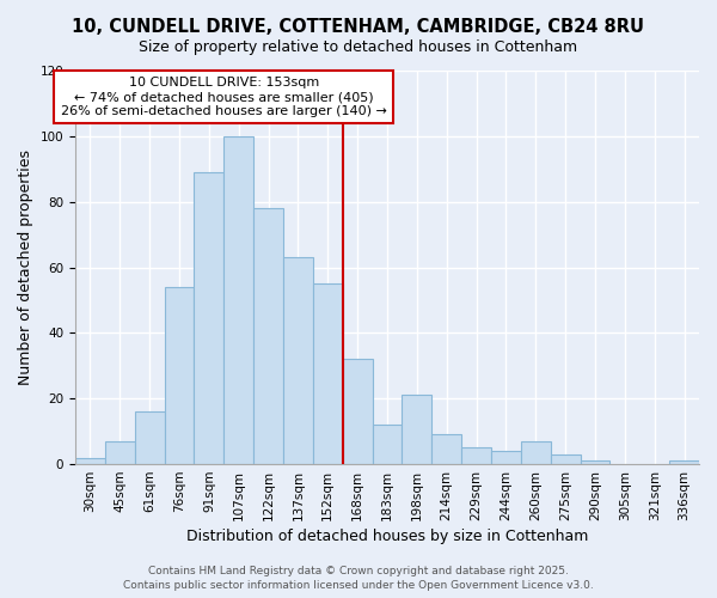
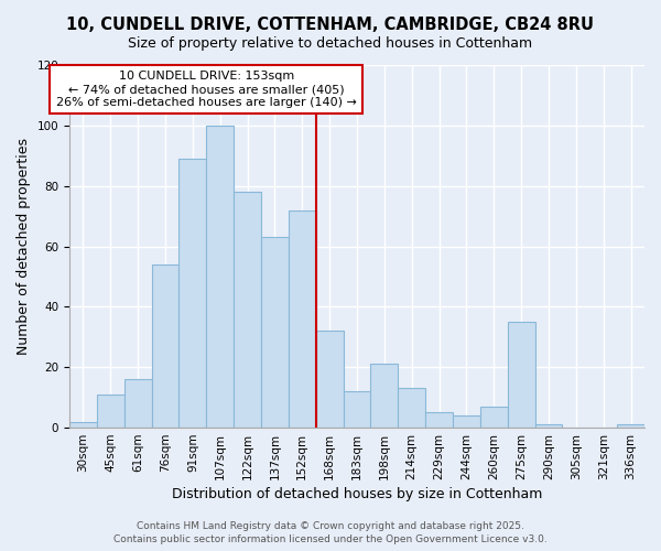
45sqm: 7 -> 11
152sqm: 55 -> 72
214sqm: 9 -> 13
275sqm: 3 -> 35
